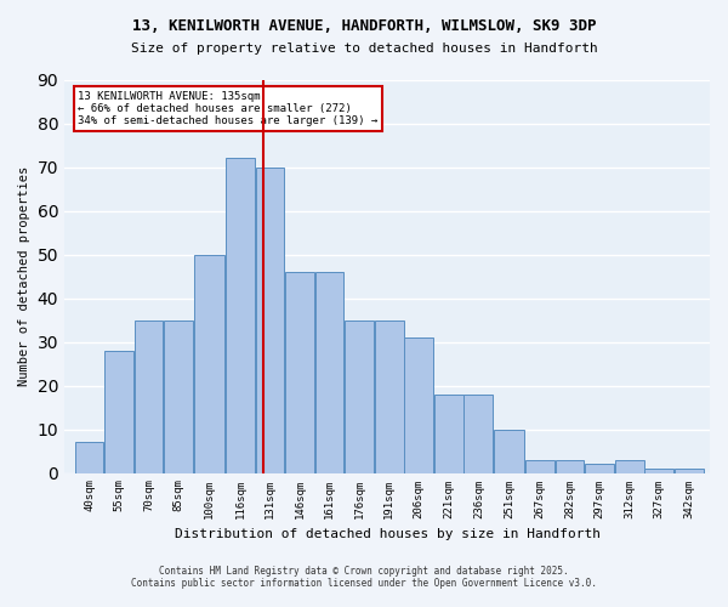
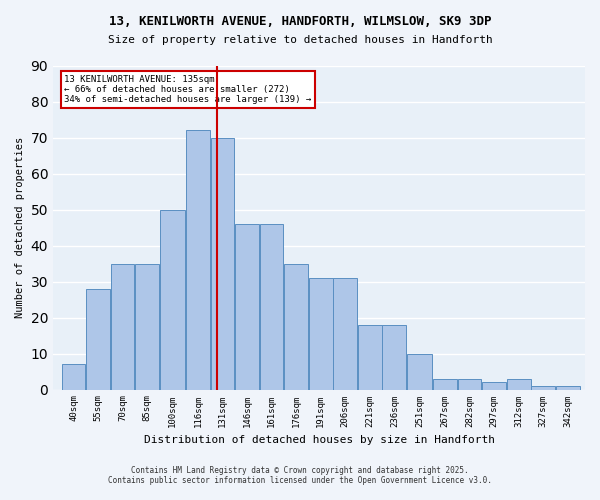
191sqm: 35 -> 31
